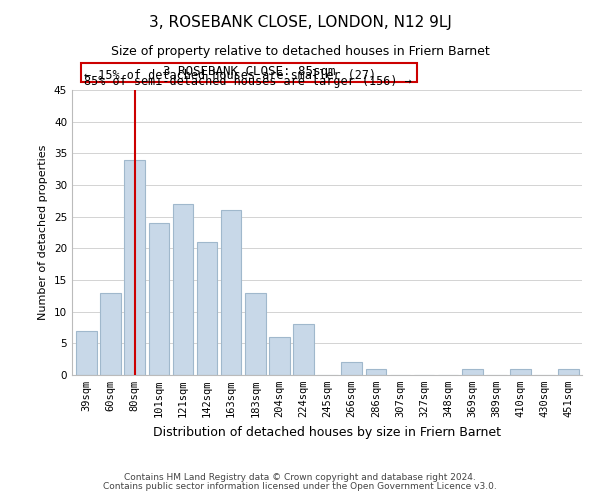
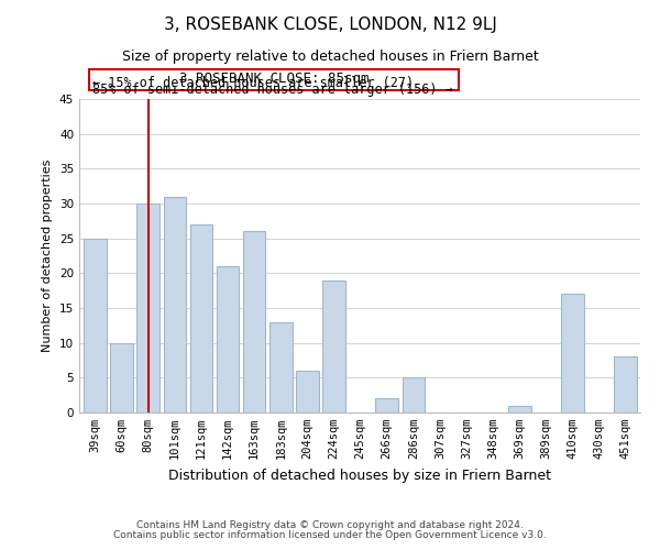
39sqm: 7 -> 25
60sqm: 13 -> 10
80sqm: 34 -> 30
101sqm: 24 -> 31
224sqm: 8 -> 19
286sqm: 1 -> 5
410sqm: 1 -> 17
451sqm: 1 -> 8
